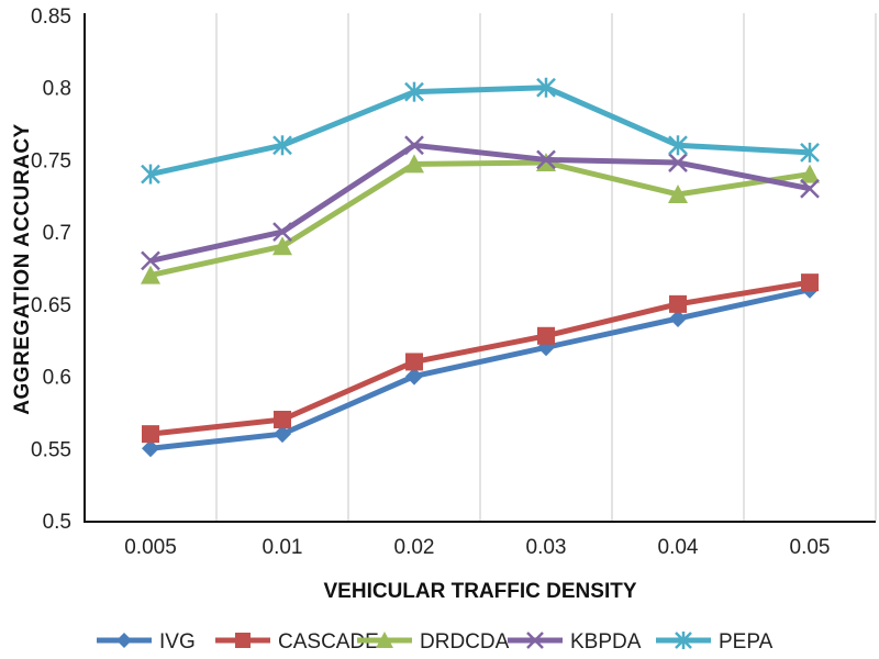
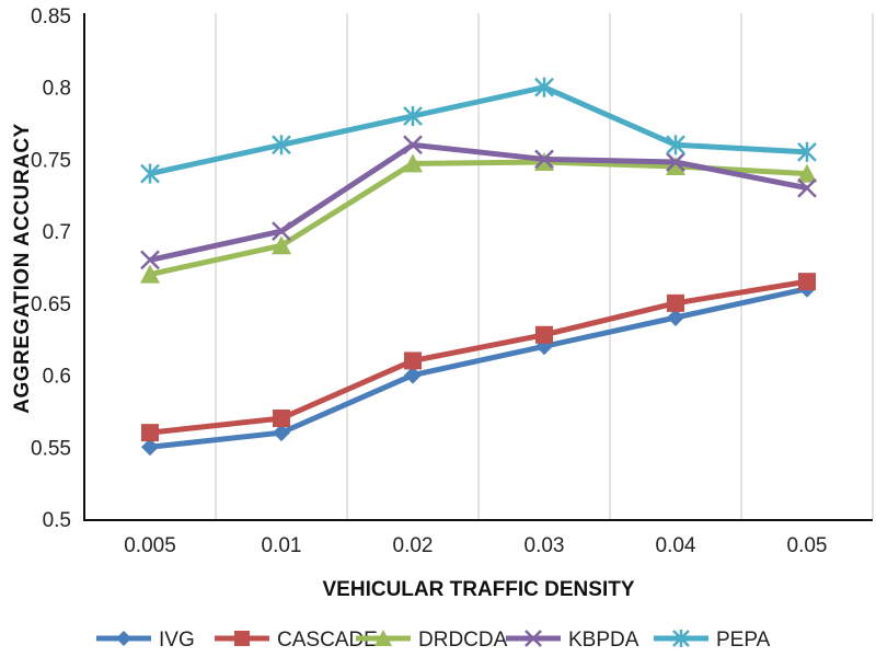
PEPA/0.02: 0.797 -> 0.780
DRDCDA/0.04: 0.726 -> 0.745
